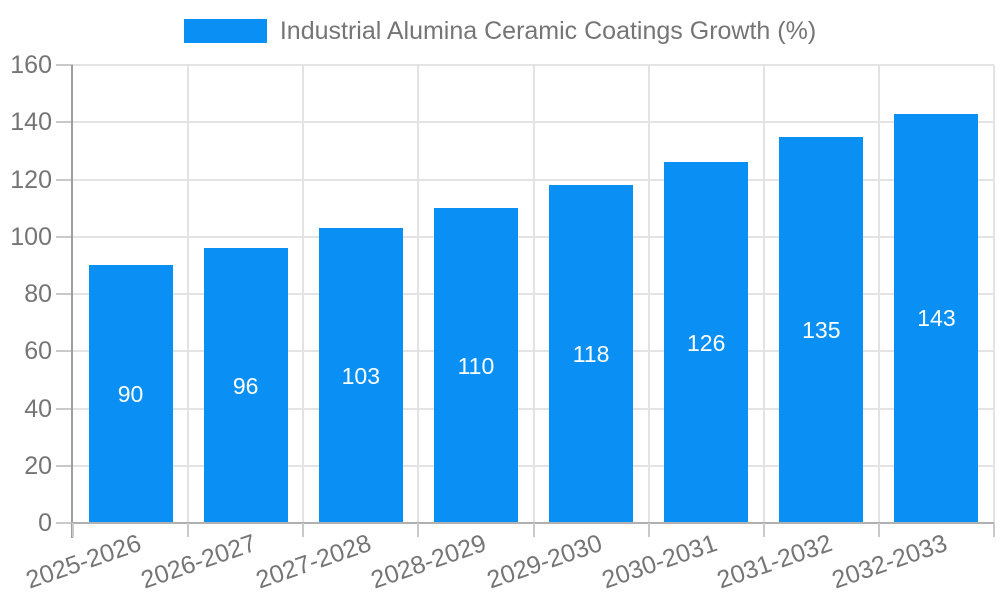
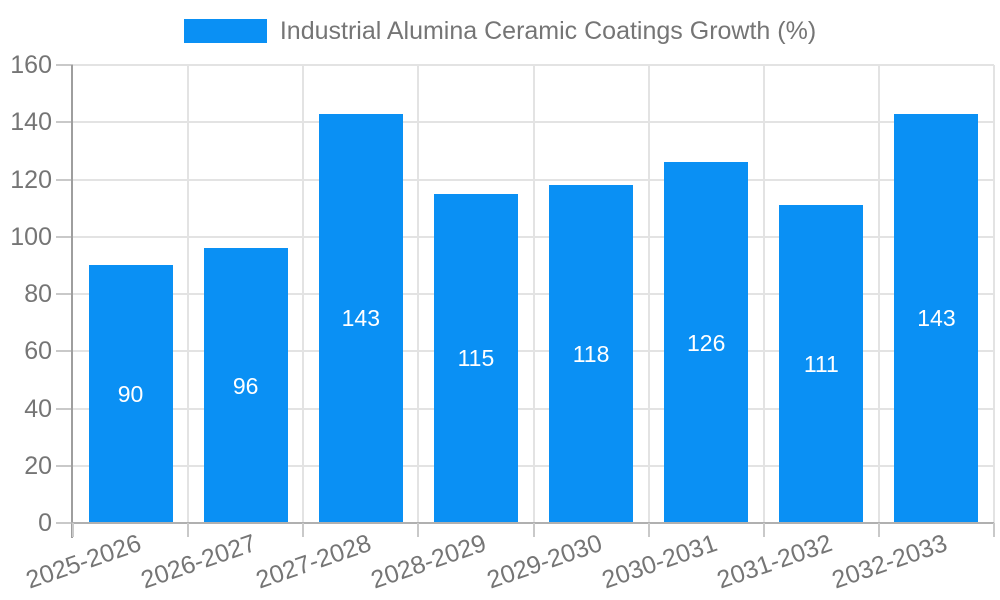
2027-2028: 103 -> 143
2028-2029: 110 -> 115
2031-2032: 135 -> 111
